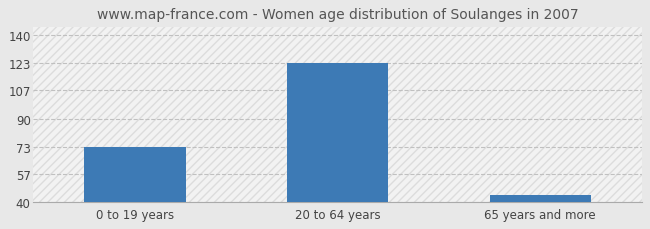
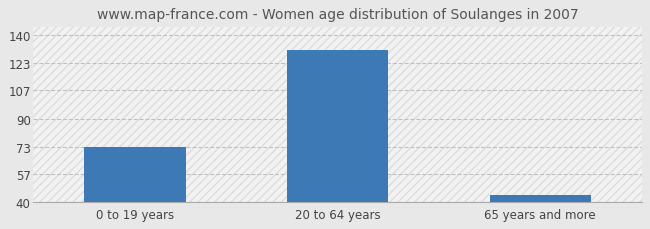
20 to 64 years: 123 -> 131
